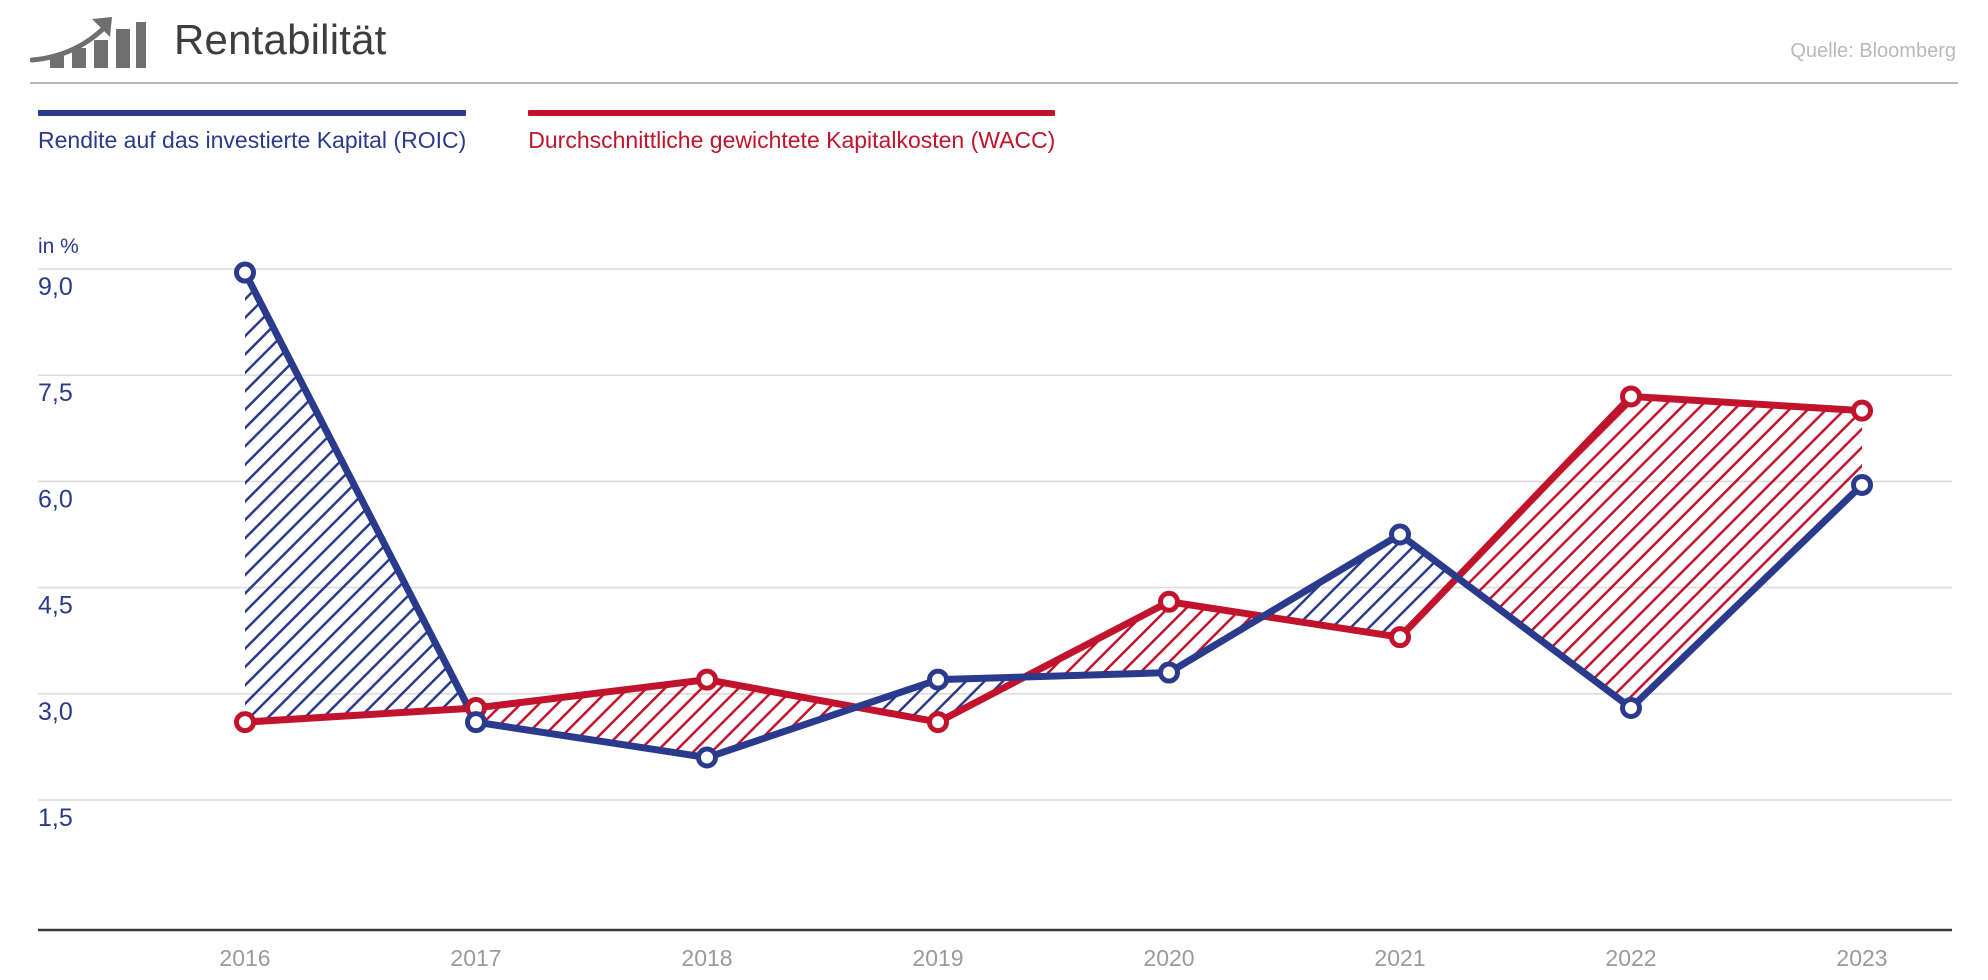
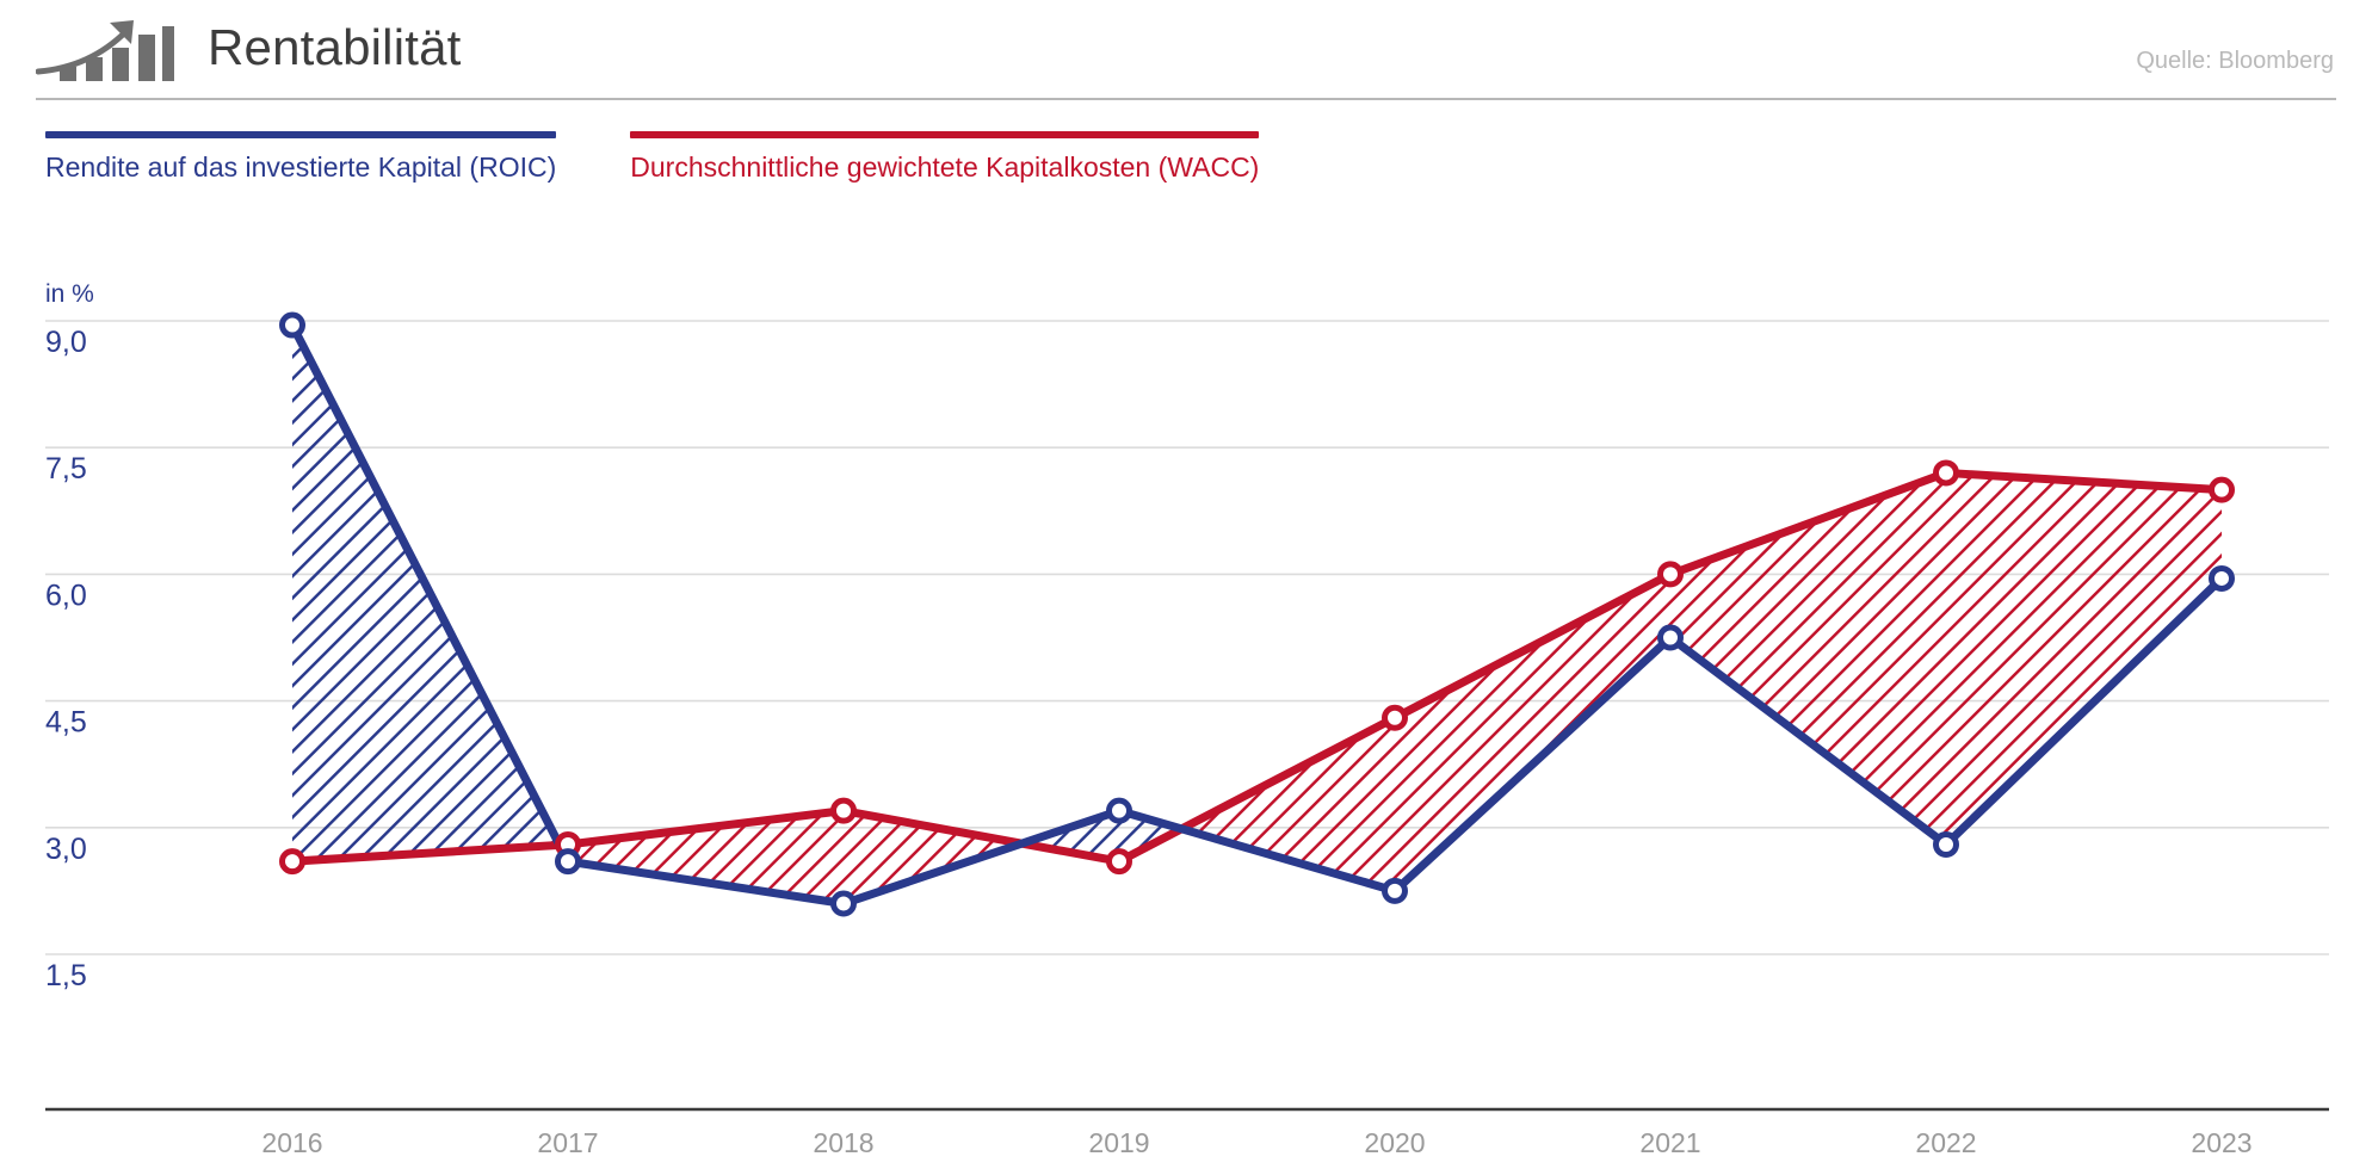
Rendite auf das investierte Kapital (ROIC)/2020: 3,3 -> 2,2
Durchschnittliche gewichtete Kapitalkosten (WACC)/2021: 3,8 -> 6,0
